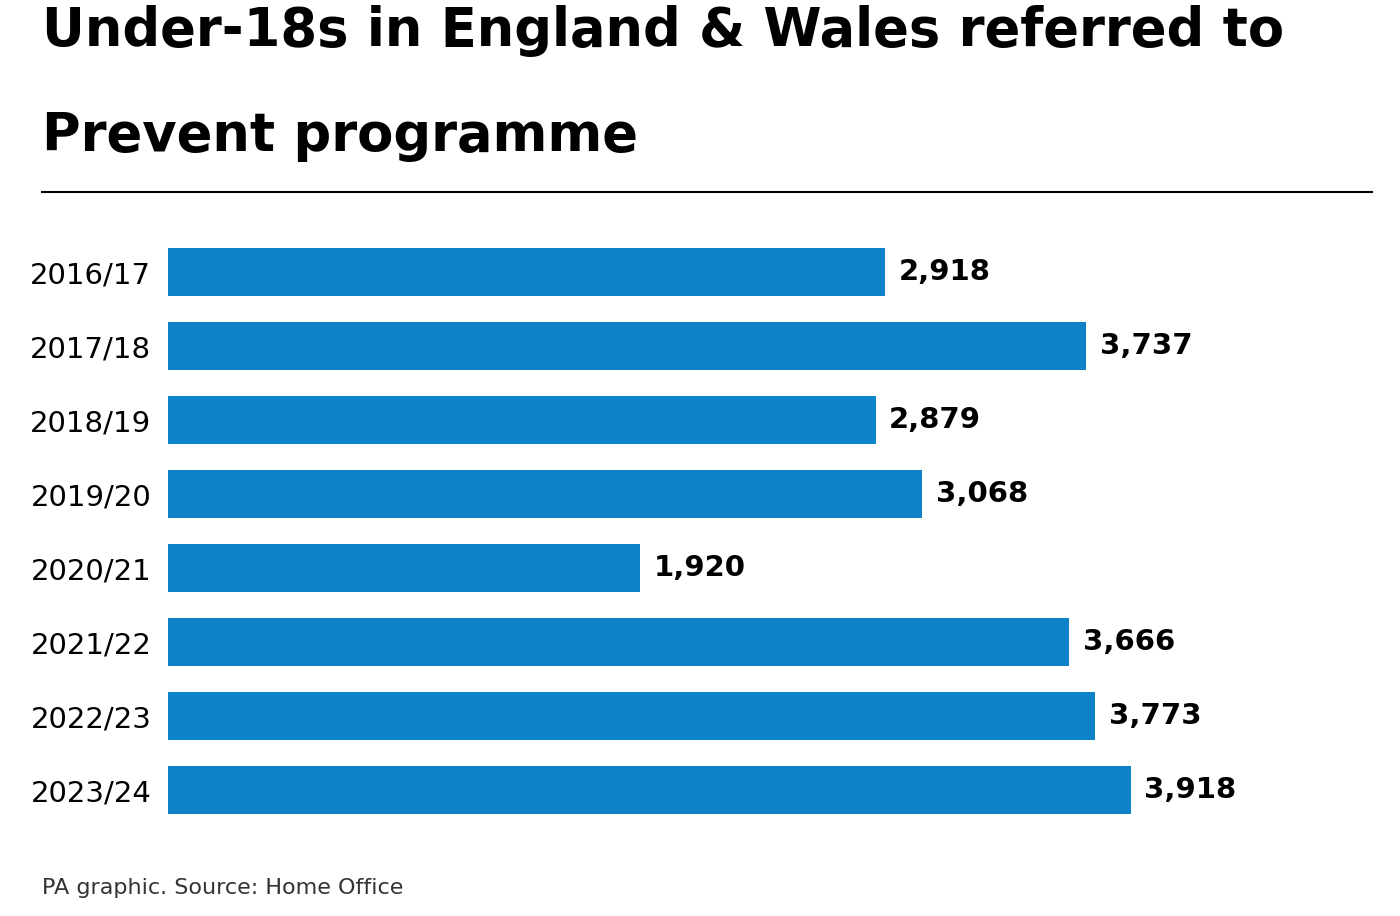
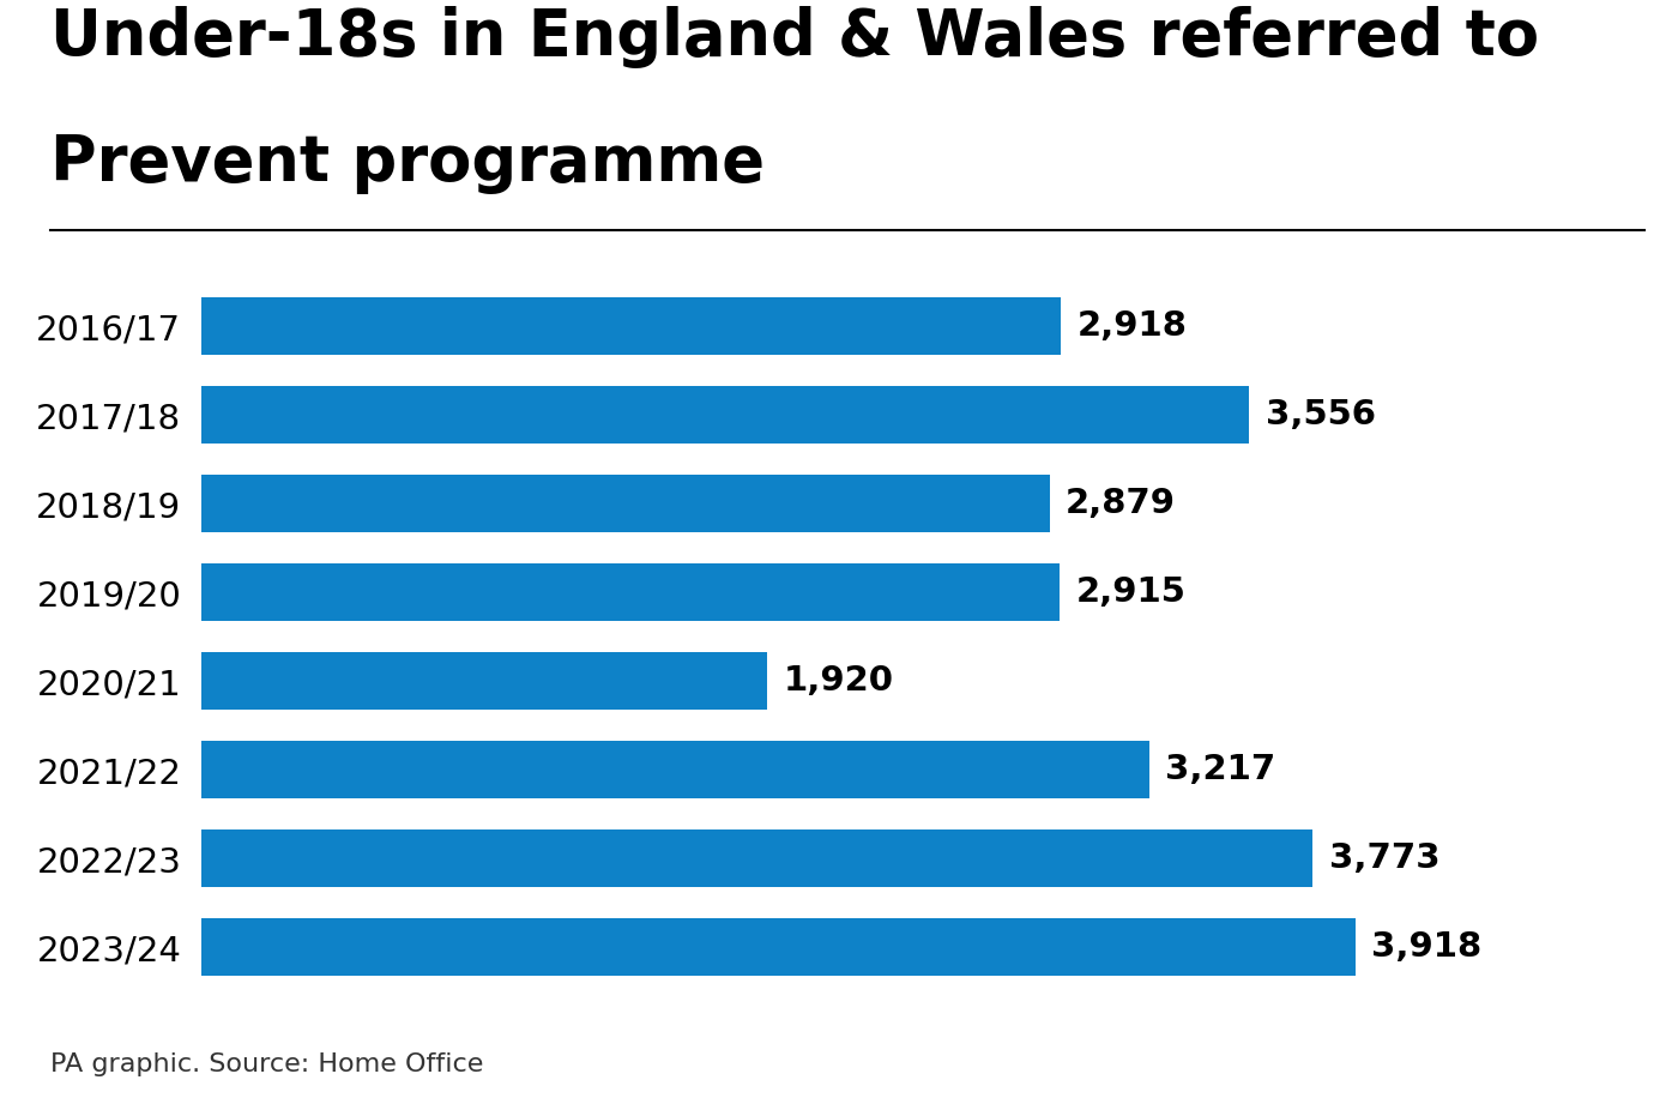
2017/18: 3,737 -> 3,556
2019/20: 3,068 -> 2,915
2021/22: 3,666 -> 3,217
